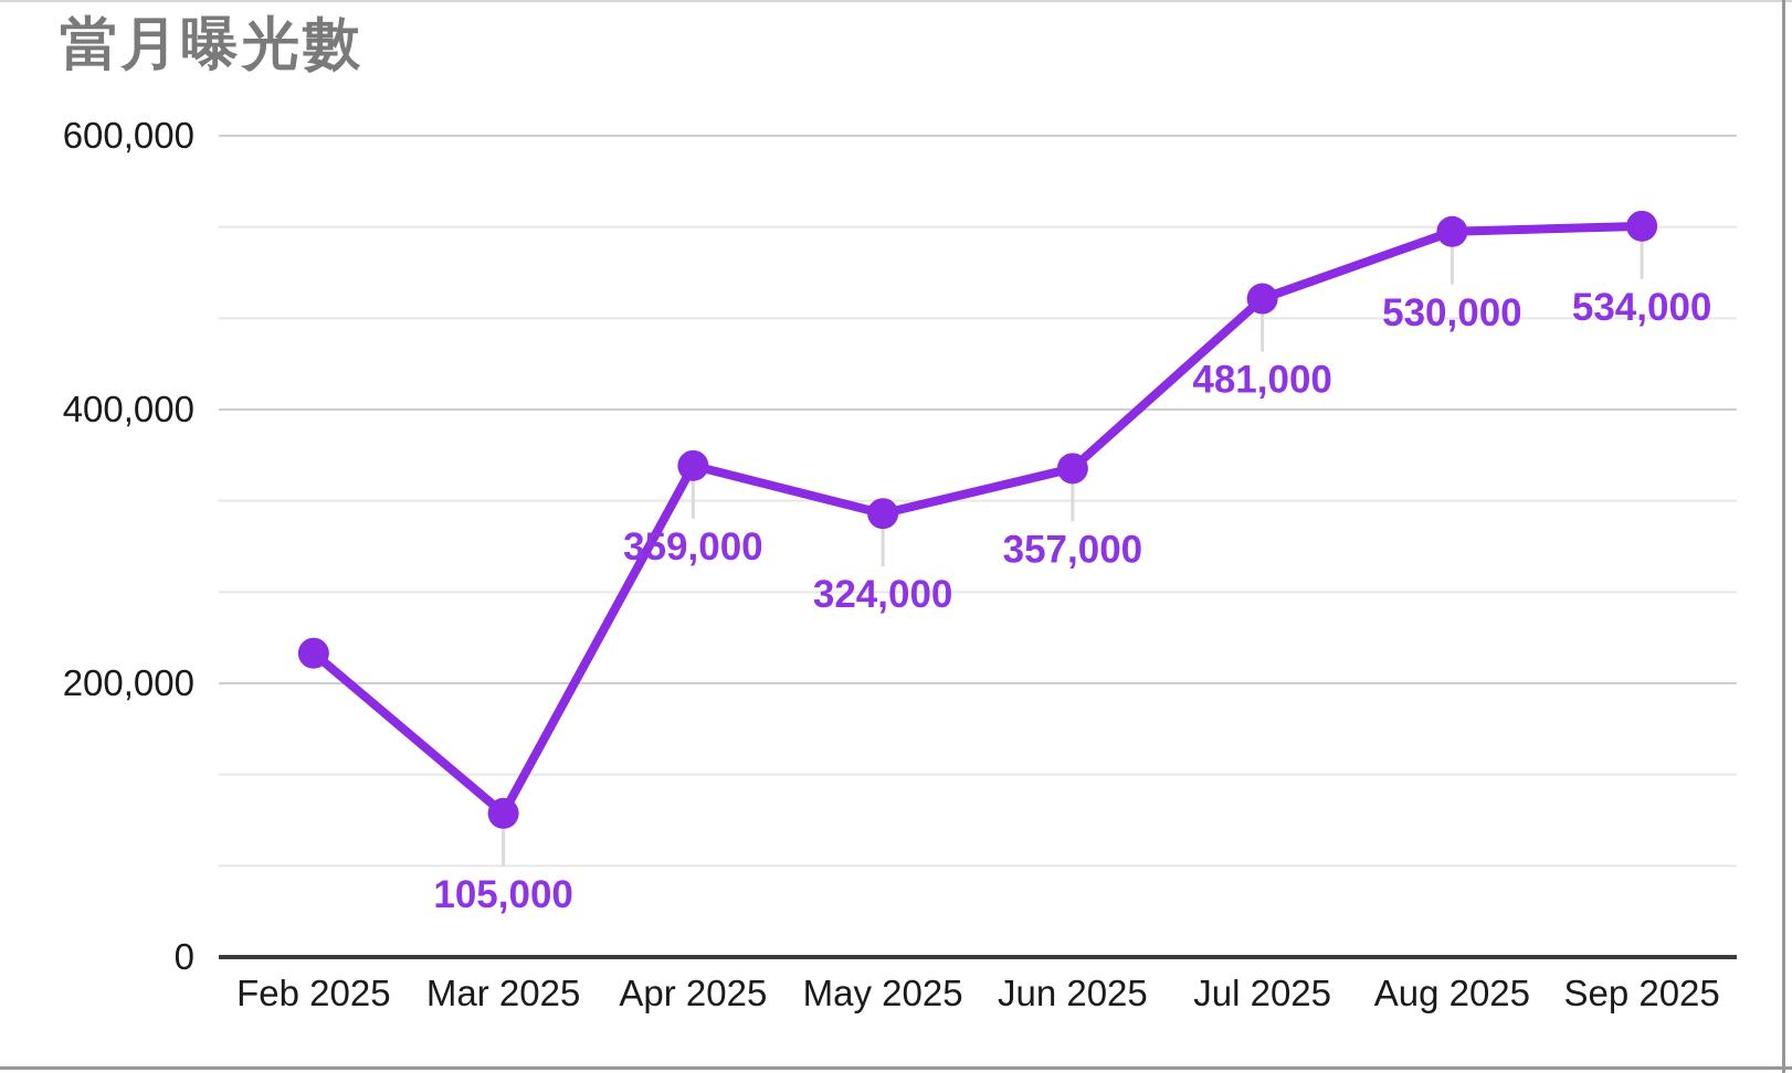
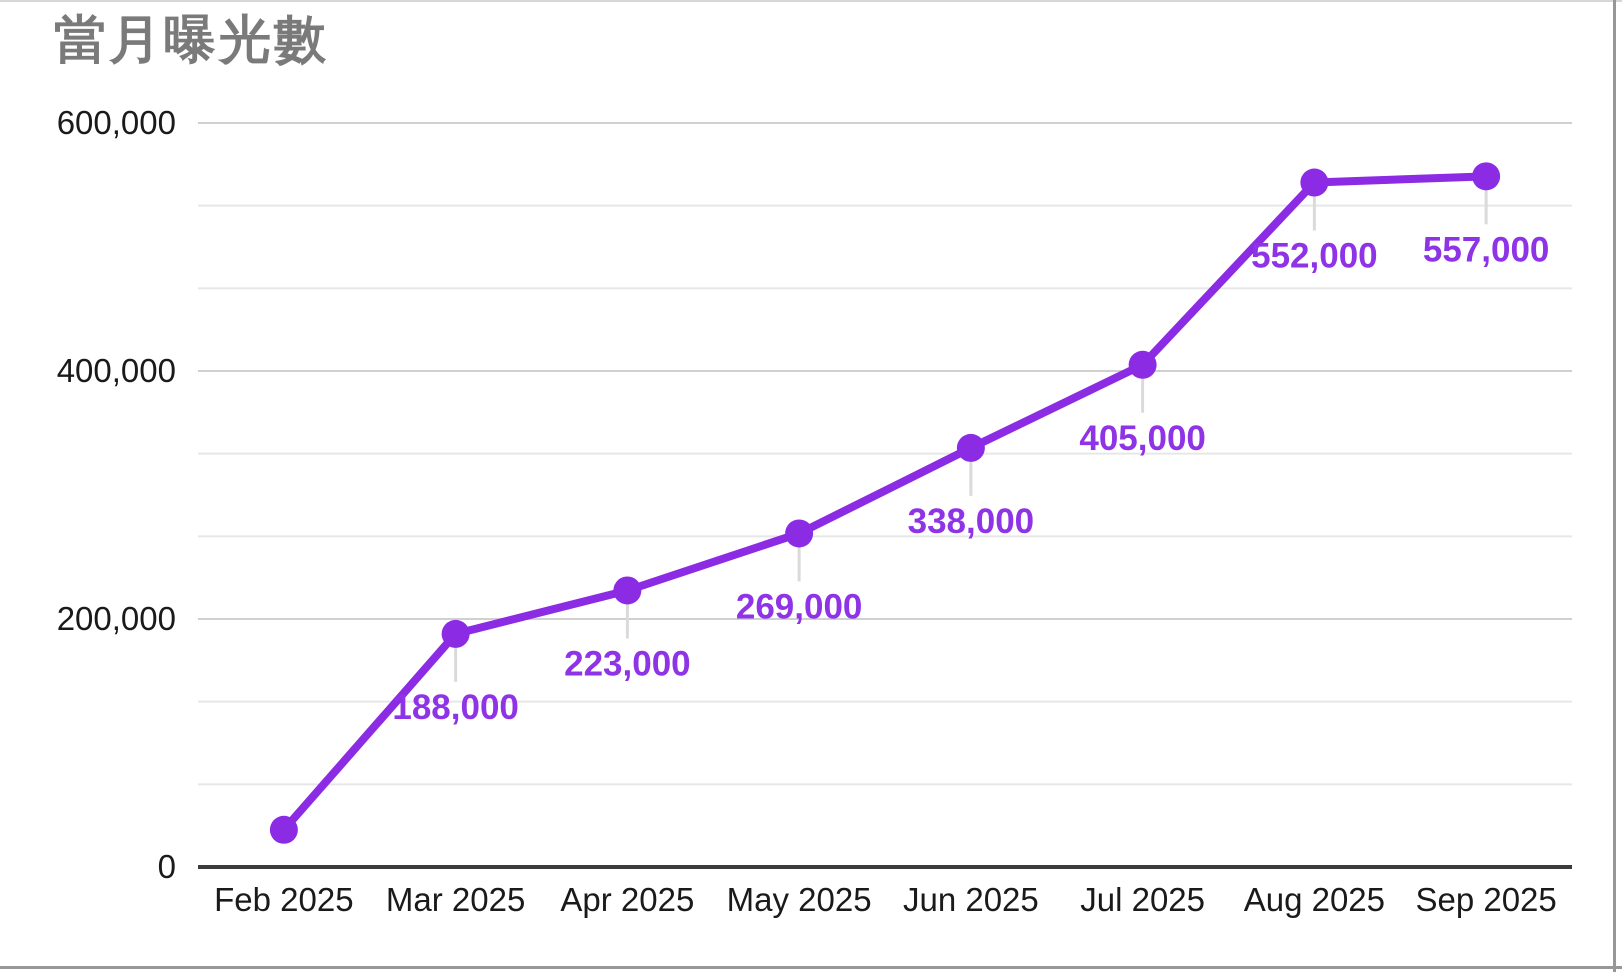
Feb 2025: 222000 -> 30000
Mar 2025: 105,000 -> 188,000
Apr 2025: 359,000 -> 223,000
May 2025: 324,000 -> 269,000
Jun 2025: 357,000 -> 338,000
Jul 2025: 481,000 -> 405,000
Aug 2025: 530,000 -> 552,000
Sep 2025: 534,000 -> 557,000
